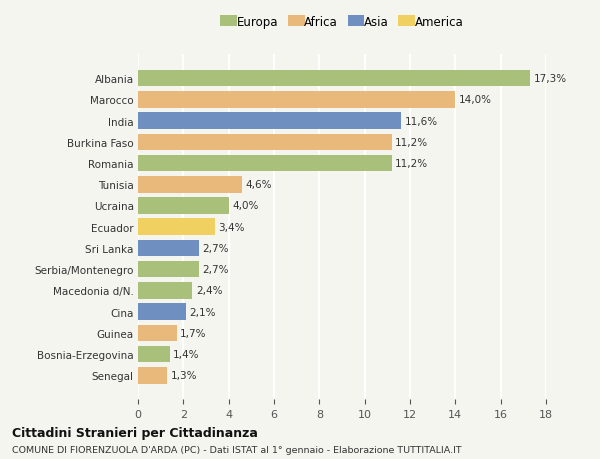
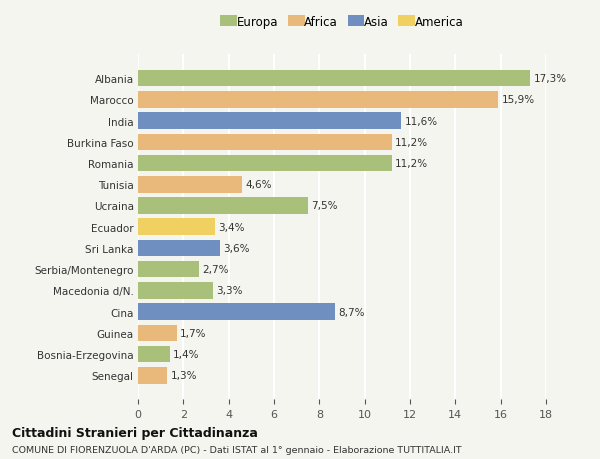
Marocco: 14,0% -> 15,9%
Ucraina: 4,0% -> 7,5%
Sri Lanka: 2,7% -> 3,6%
Macedonia d/N.: 2,4% -> 3,3%
Cina: 2,1% -> 8,7%
